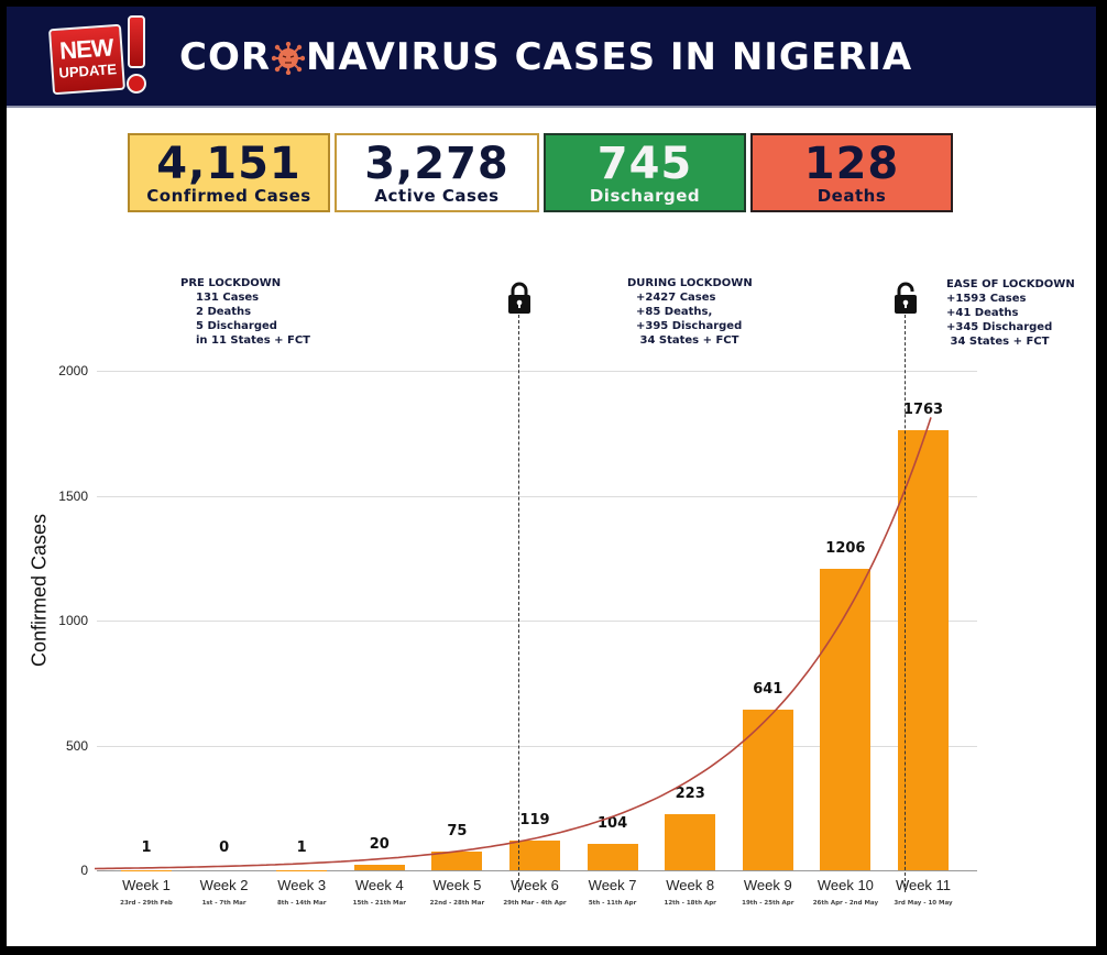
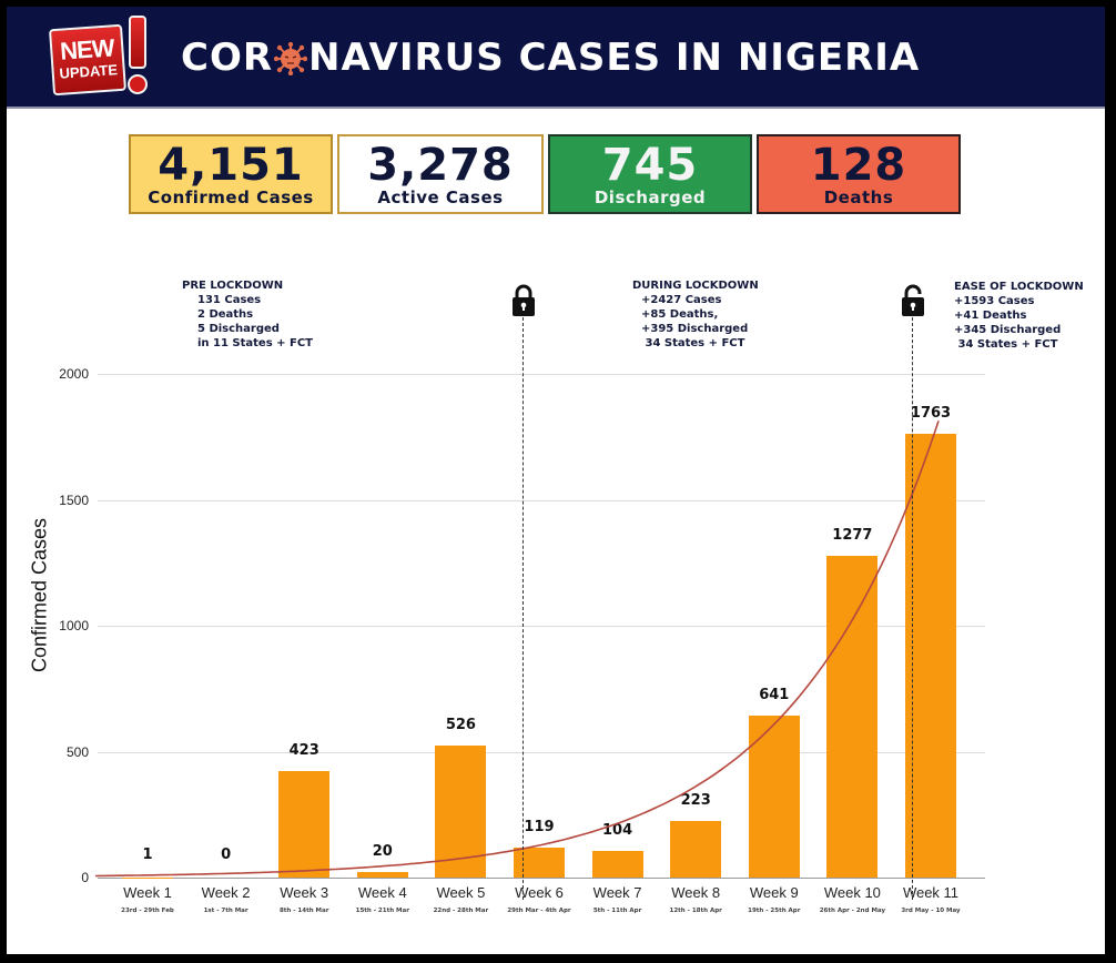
Week 3: 1 -> 423
Week 5: 75 -> 526
Week 10: 1206 -> 1277
